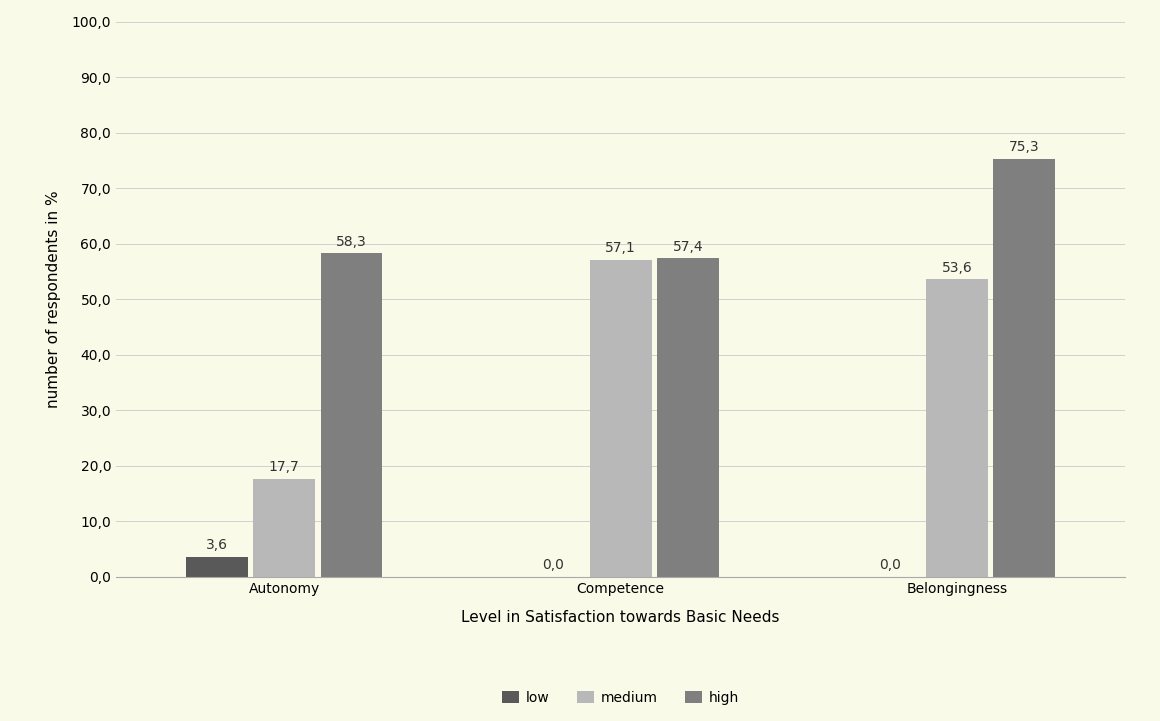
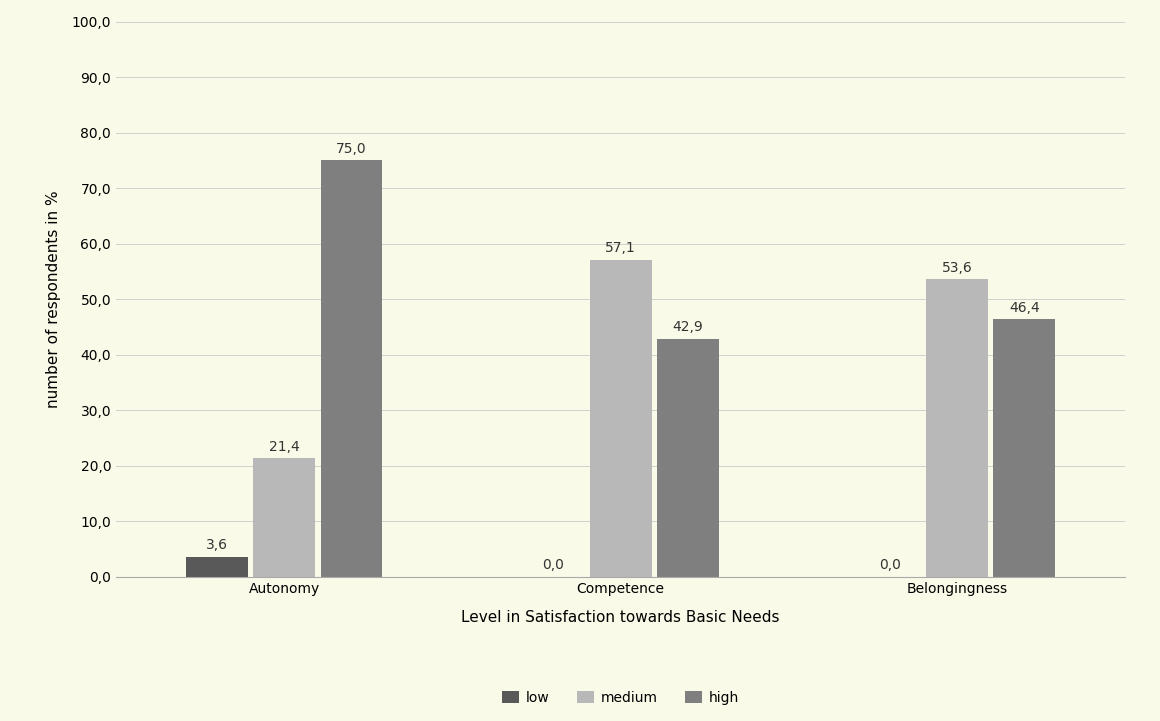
medium/Autonomy: 17,7 -> 21,4
high/Autonomy: 58,3 -> 75,0
high/Competence: 57,4 -> 42,9
high/Belongingness: 75,3 -> 46,4
